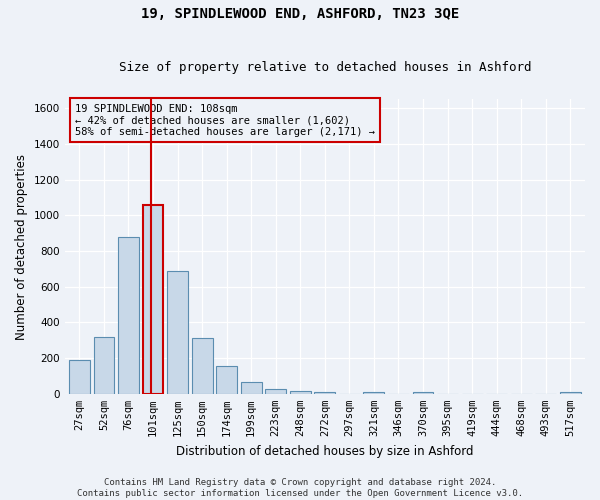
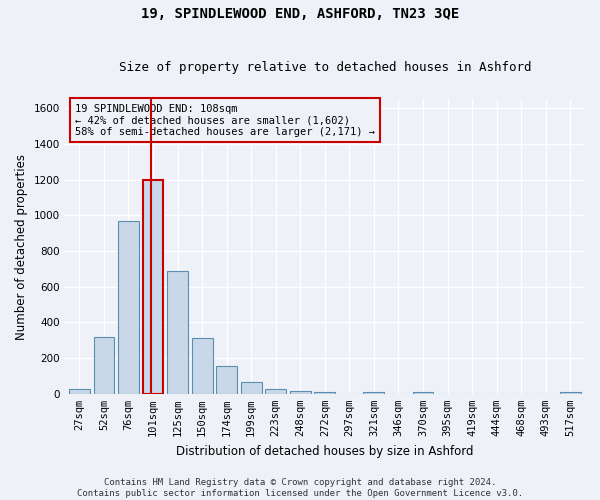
27sqm: 190 -> 20
76sqm: 880 -> 970
101sqm: 1060 -> 1200
